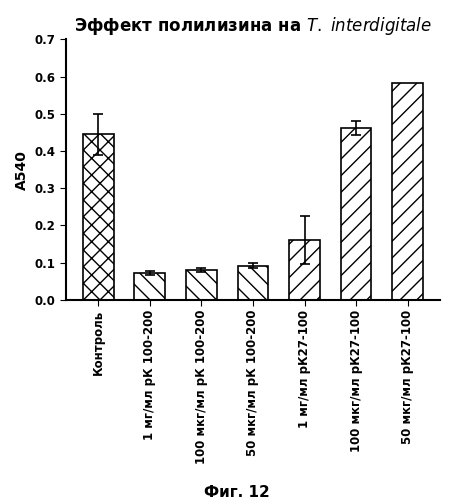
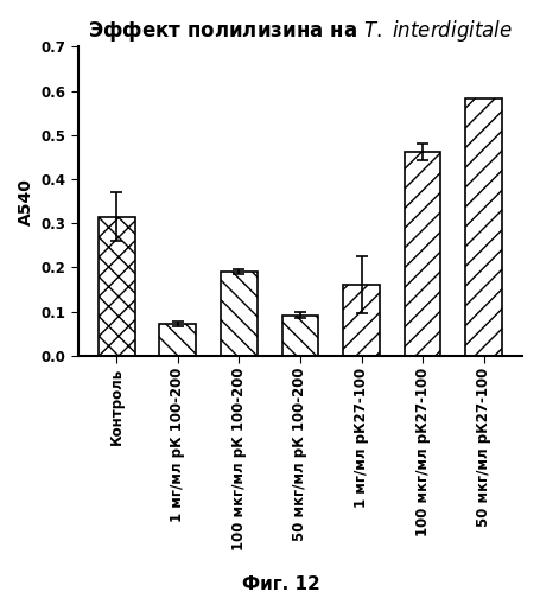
Контроль: 0.445 -> 0.315
100 мкг/мл рК 100-200: 0.080 -> 0.190
